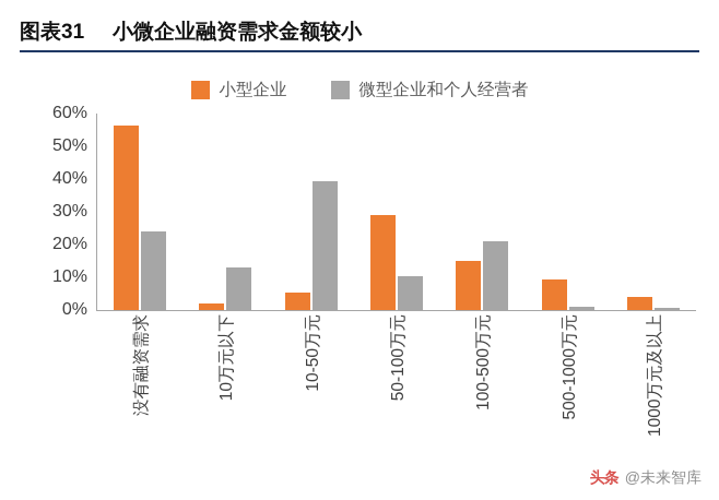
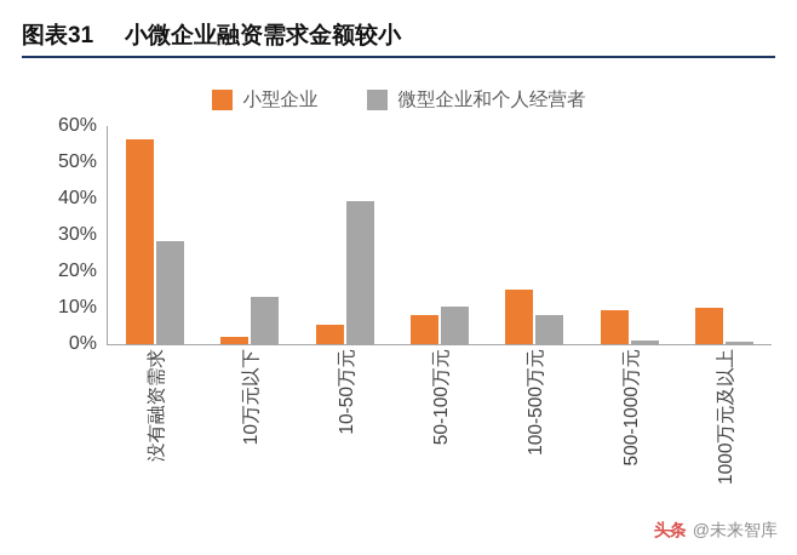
微型企业和个人经营者/没有融资需求: 24% -> 28%
小型企业/50-100万元: 29% -> 8%
微型企业和个人经营者/100-500万元: 21% -> 8%
小型企业/1000万元及以上: 4% -> 10%
